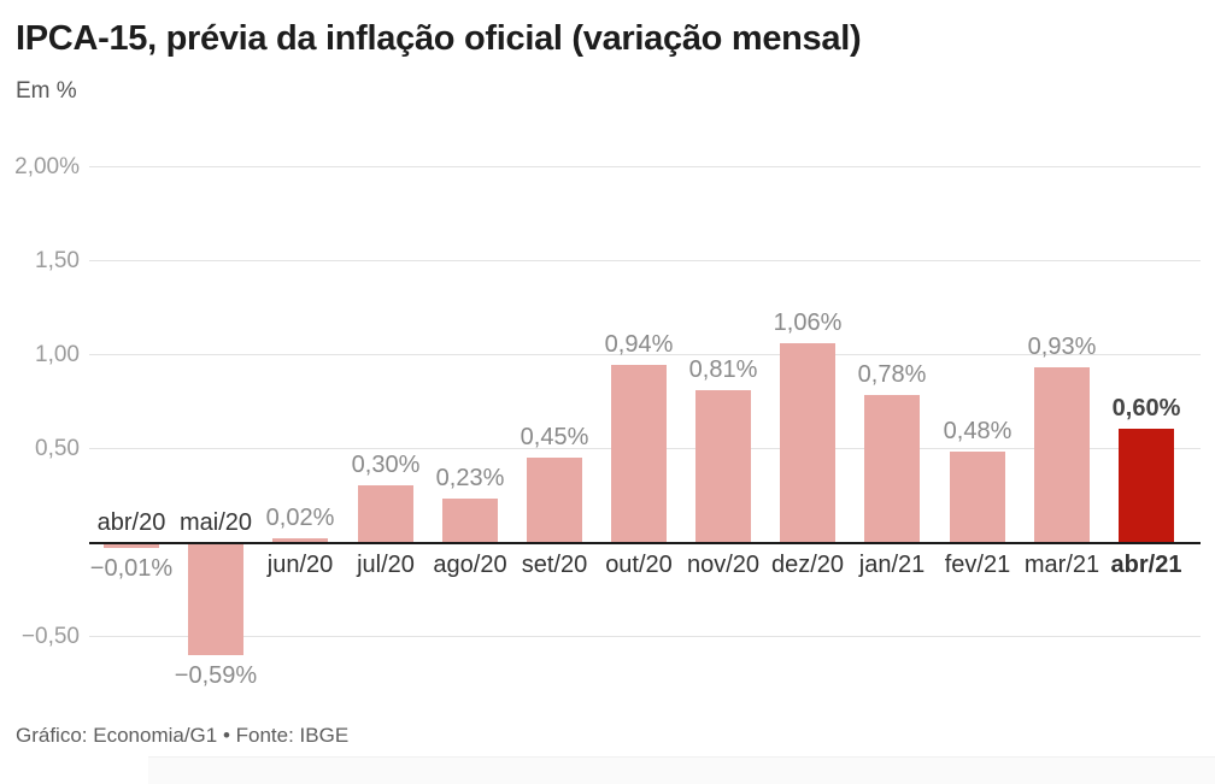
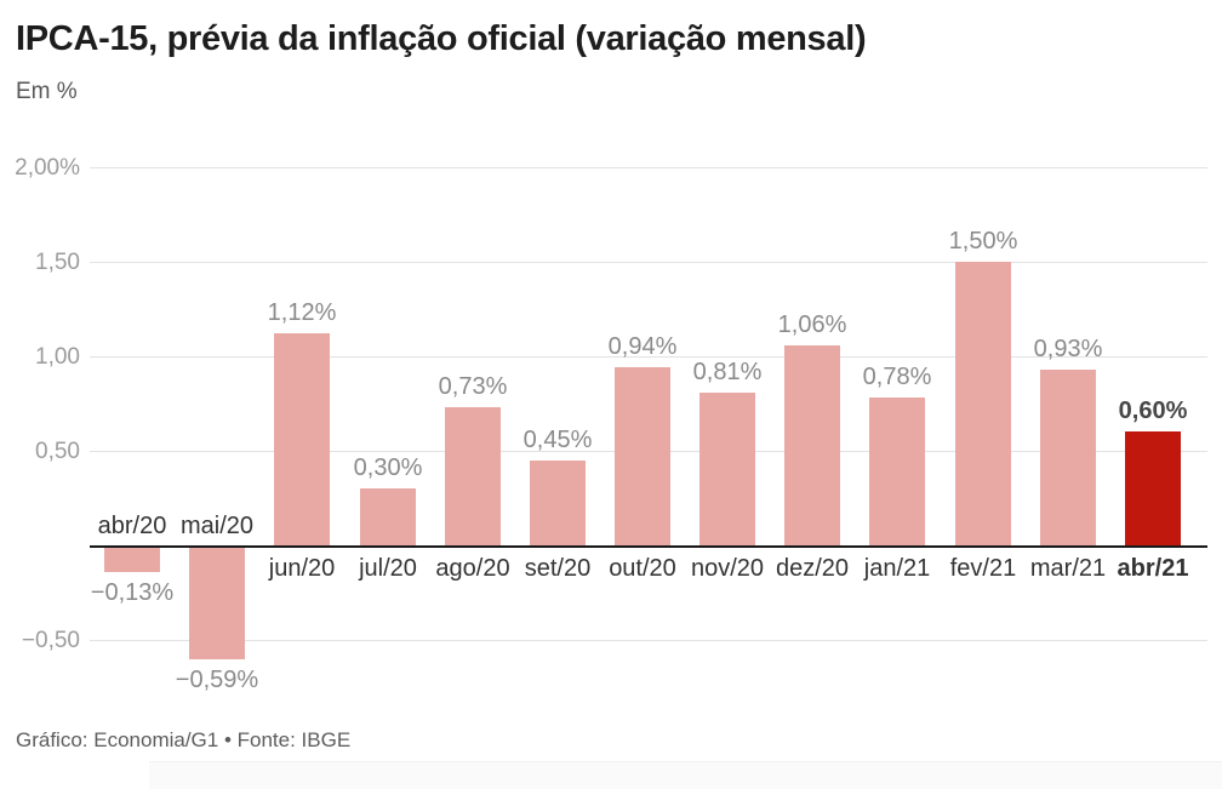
abr/20: −0,01% -> −0,13%
jun/20: 0,02% -> 1,12%
ago/20: 0,23% -> 0,73%
fev/21: 0,48% -> 1,50%
